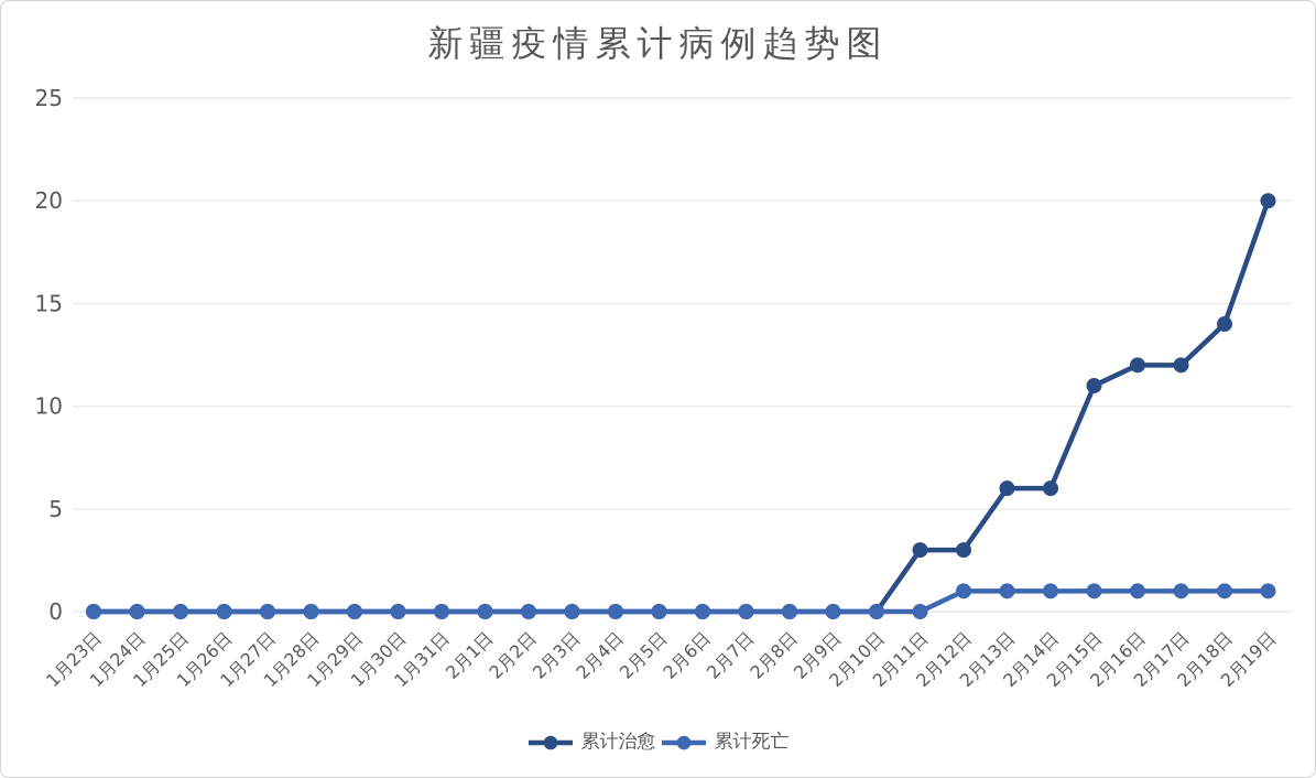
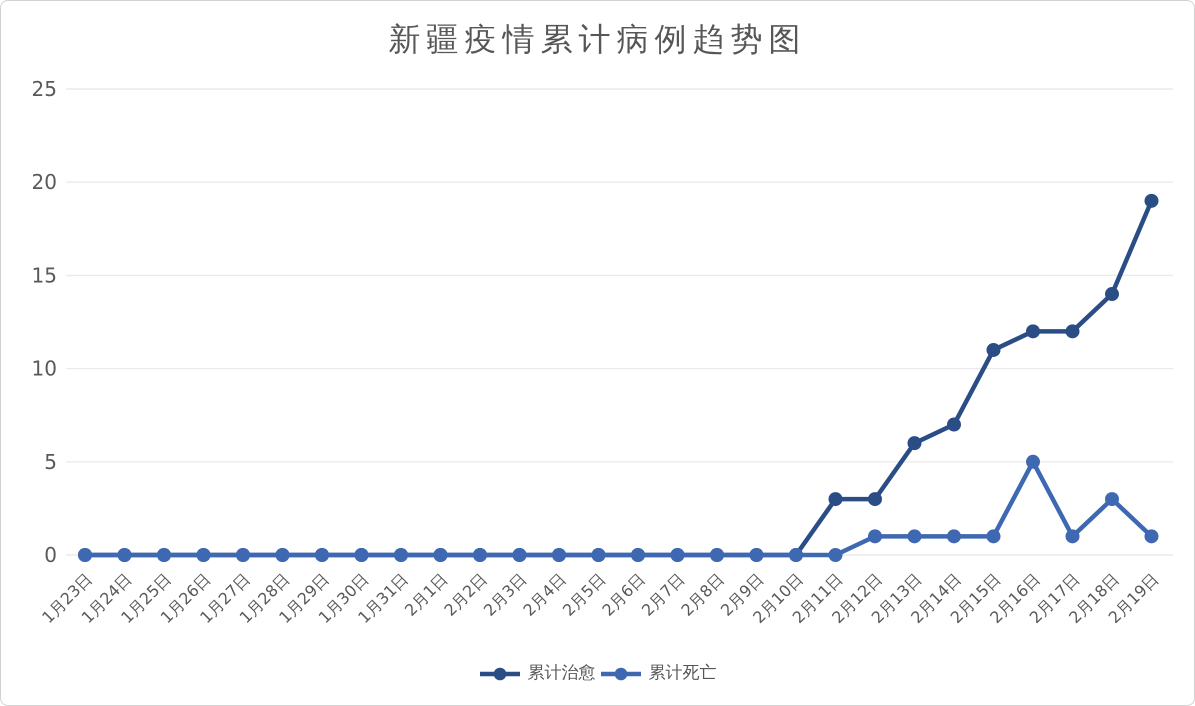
累计治愈/2月14日: 6 -> 7
累计死亡/2月16日: 1 -> 5
累计死亡/2月18日: 1 -> 3
累计治愈/2月19日: 20 -> 19
